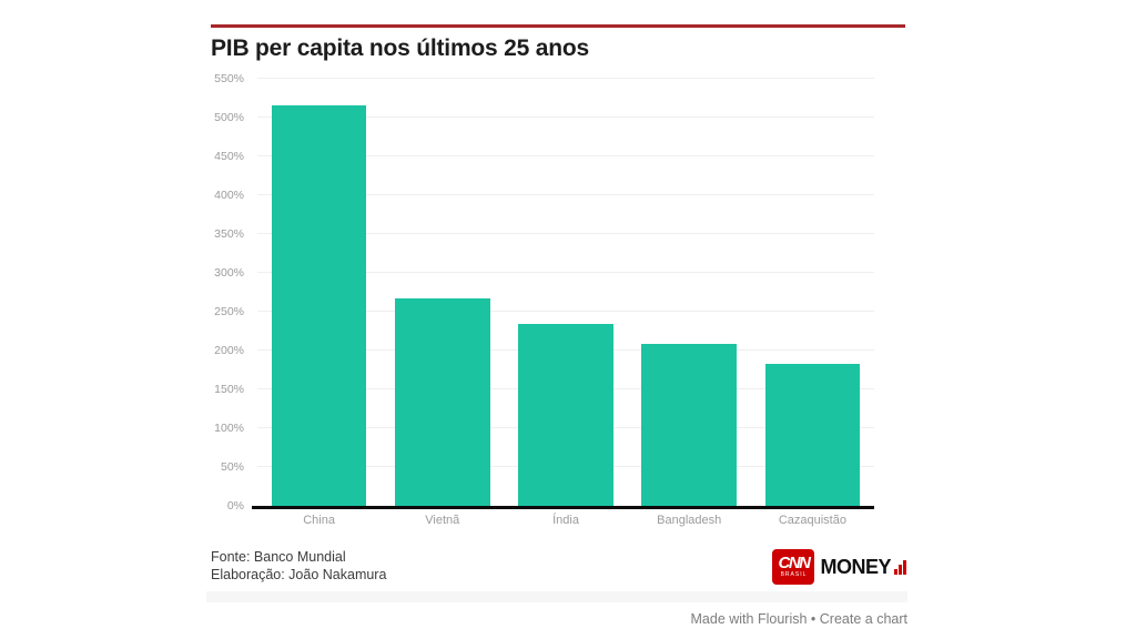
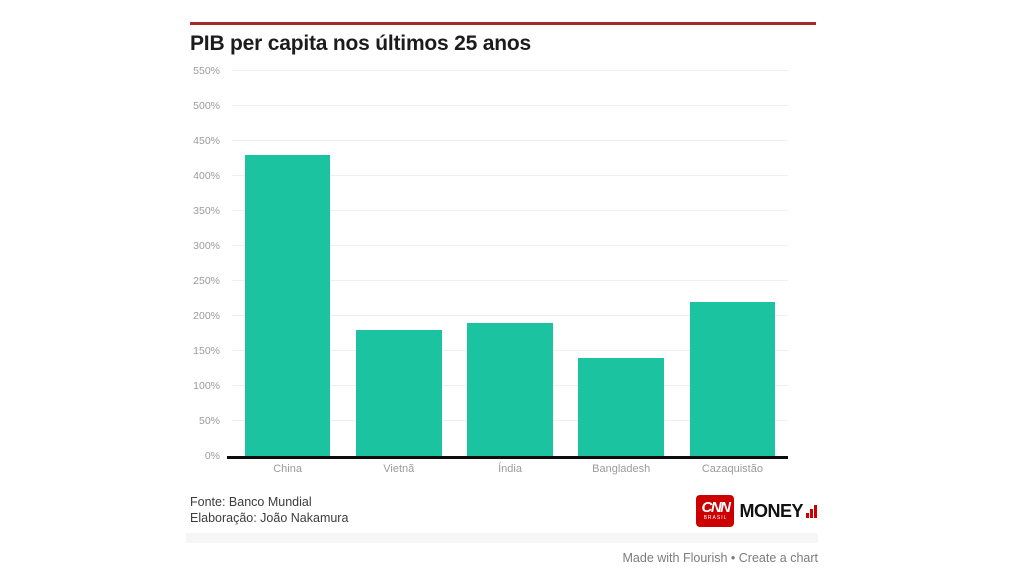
China: 520% -> 430%
Vietnã: 270% -> 180%
Índia: 230% -> 190%
Bangladesh: 210% -> 140%
Cazaquistão: 180% -> 220%
